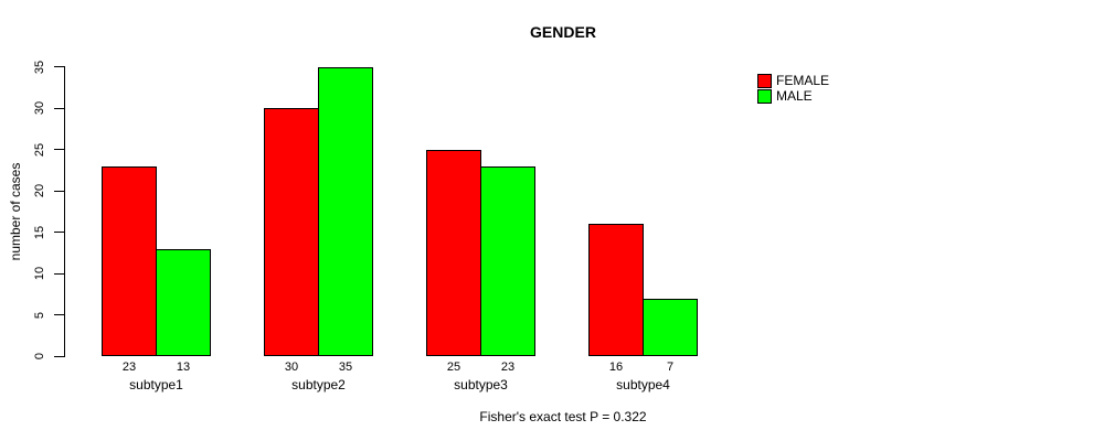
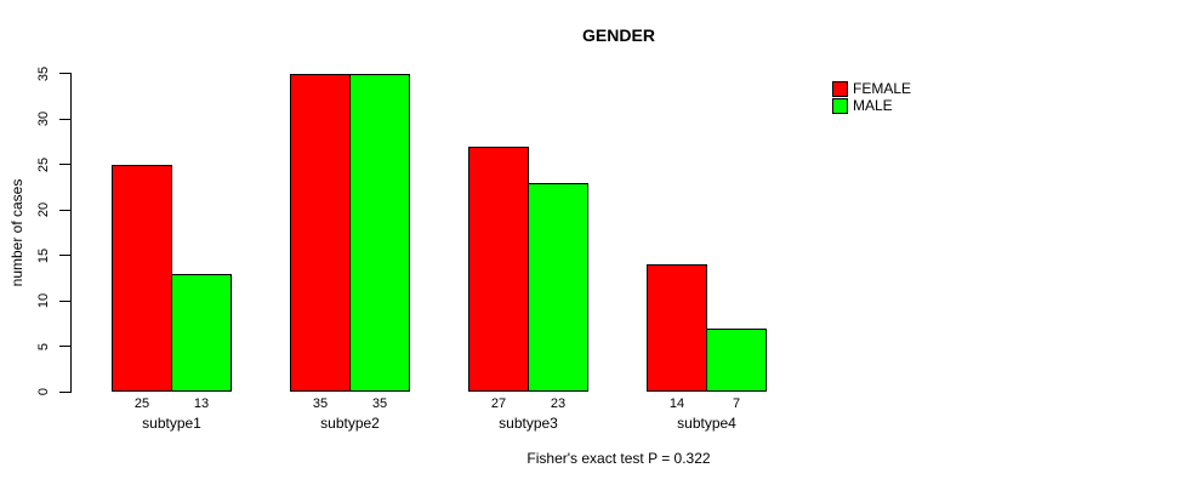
FEMALE/subtype1: 23 -> 25
FEMALE/subtype2: 30 -> 35
FEMALE/subtype3: 25 -> 27
FEMALE/subtype4: 16 -> 14
